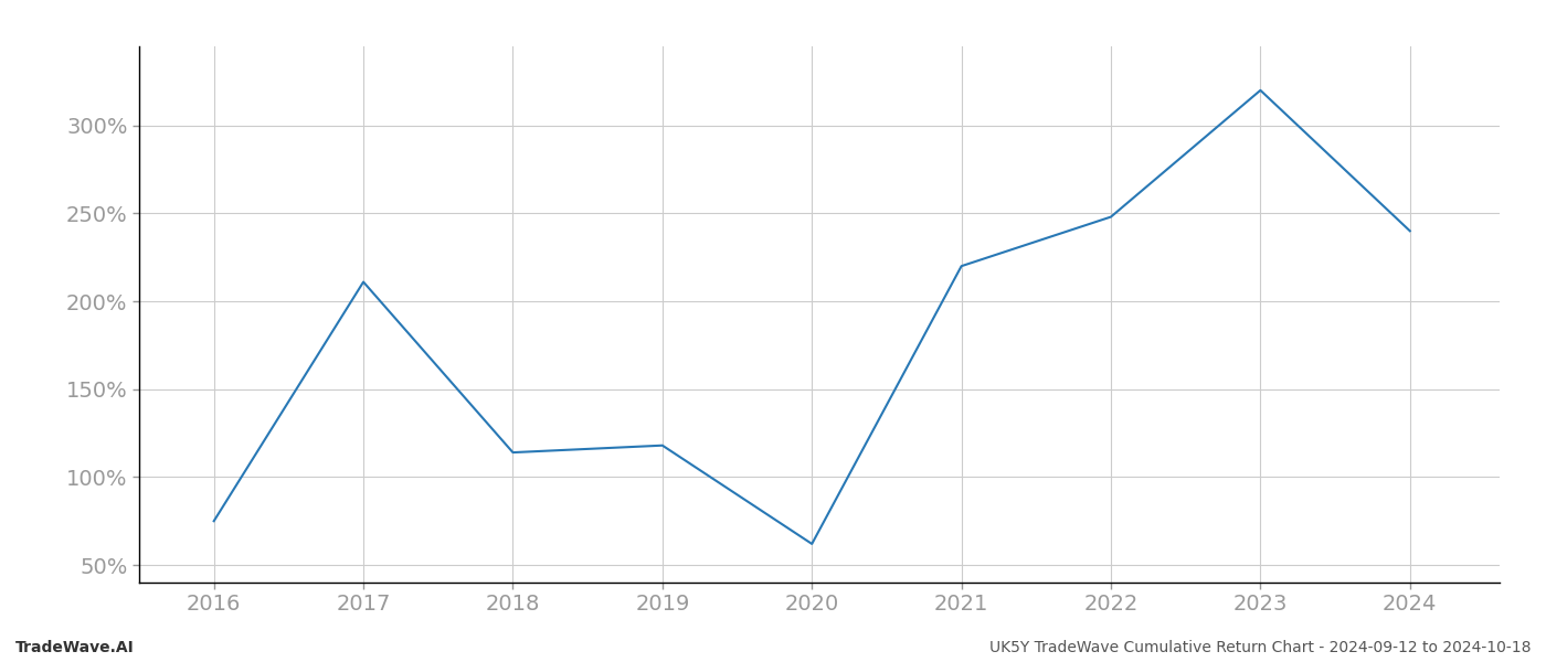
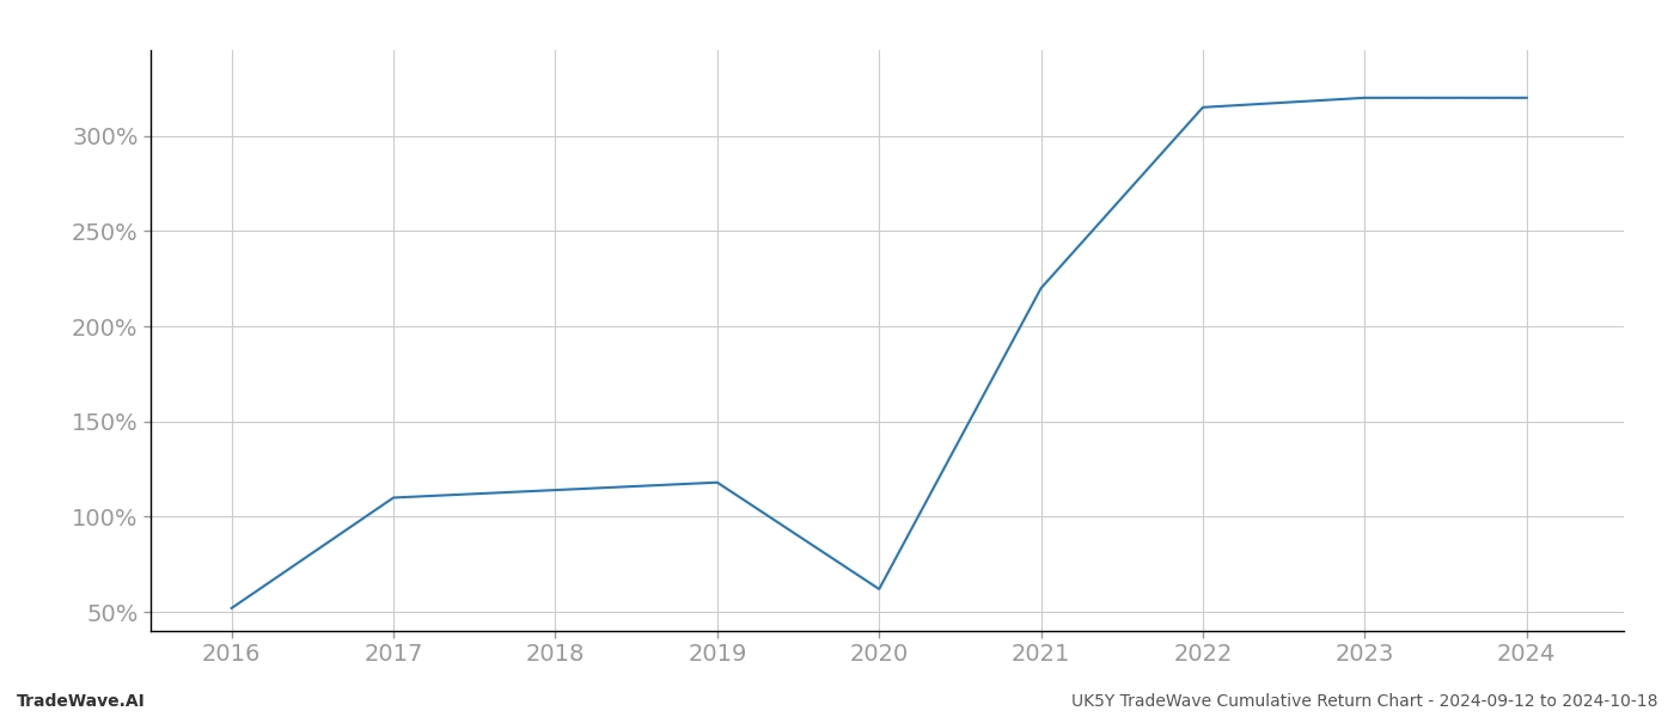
2016: 75% -> 52%
2017: 211% -> 110%
2022: 248% -> 315%
2024: 240% -> 320%
